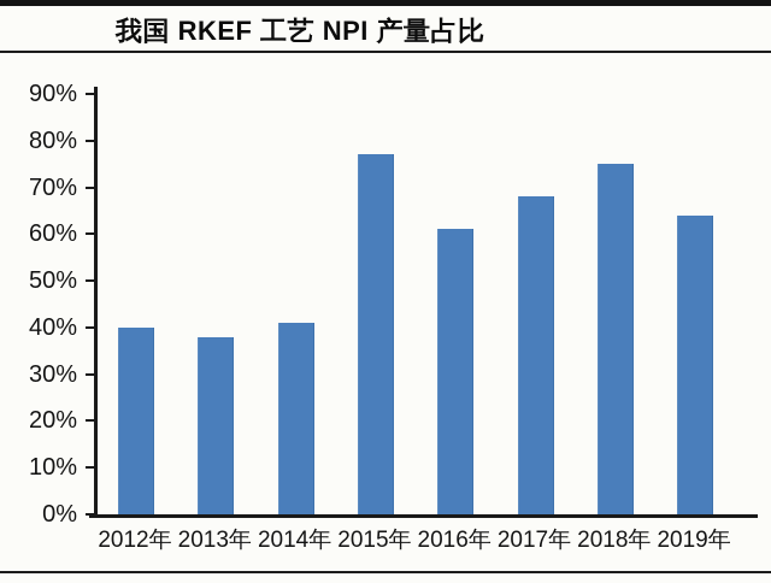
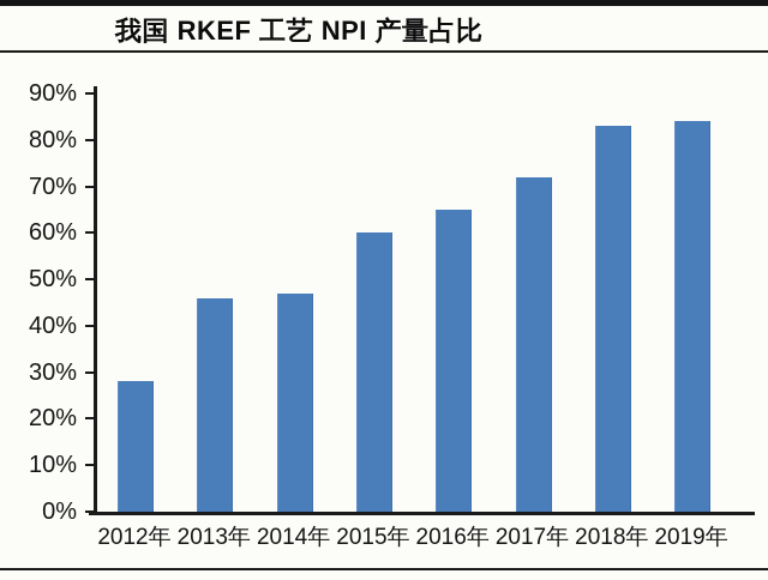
2012年: 40% -> 28%
2013年: 38% -> 46%
2014年: 41% -> 47%
2015年: 77% -> 60%
2016年: 61% -> 65%
2017年: 68% -> 72%
2018年: 75% -> 83%
2019年: 64% -> 84%
